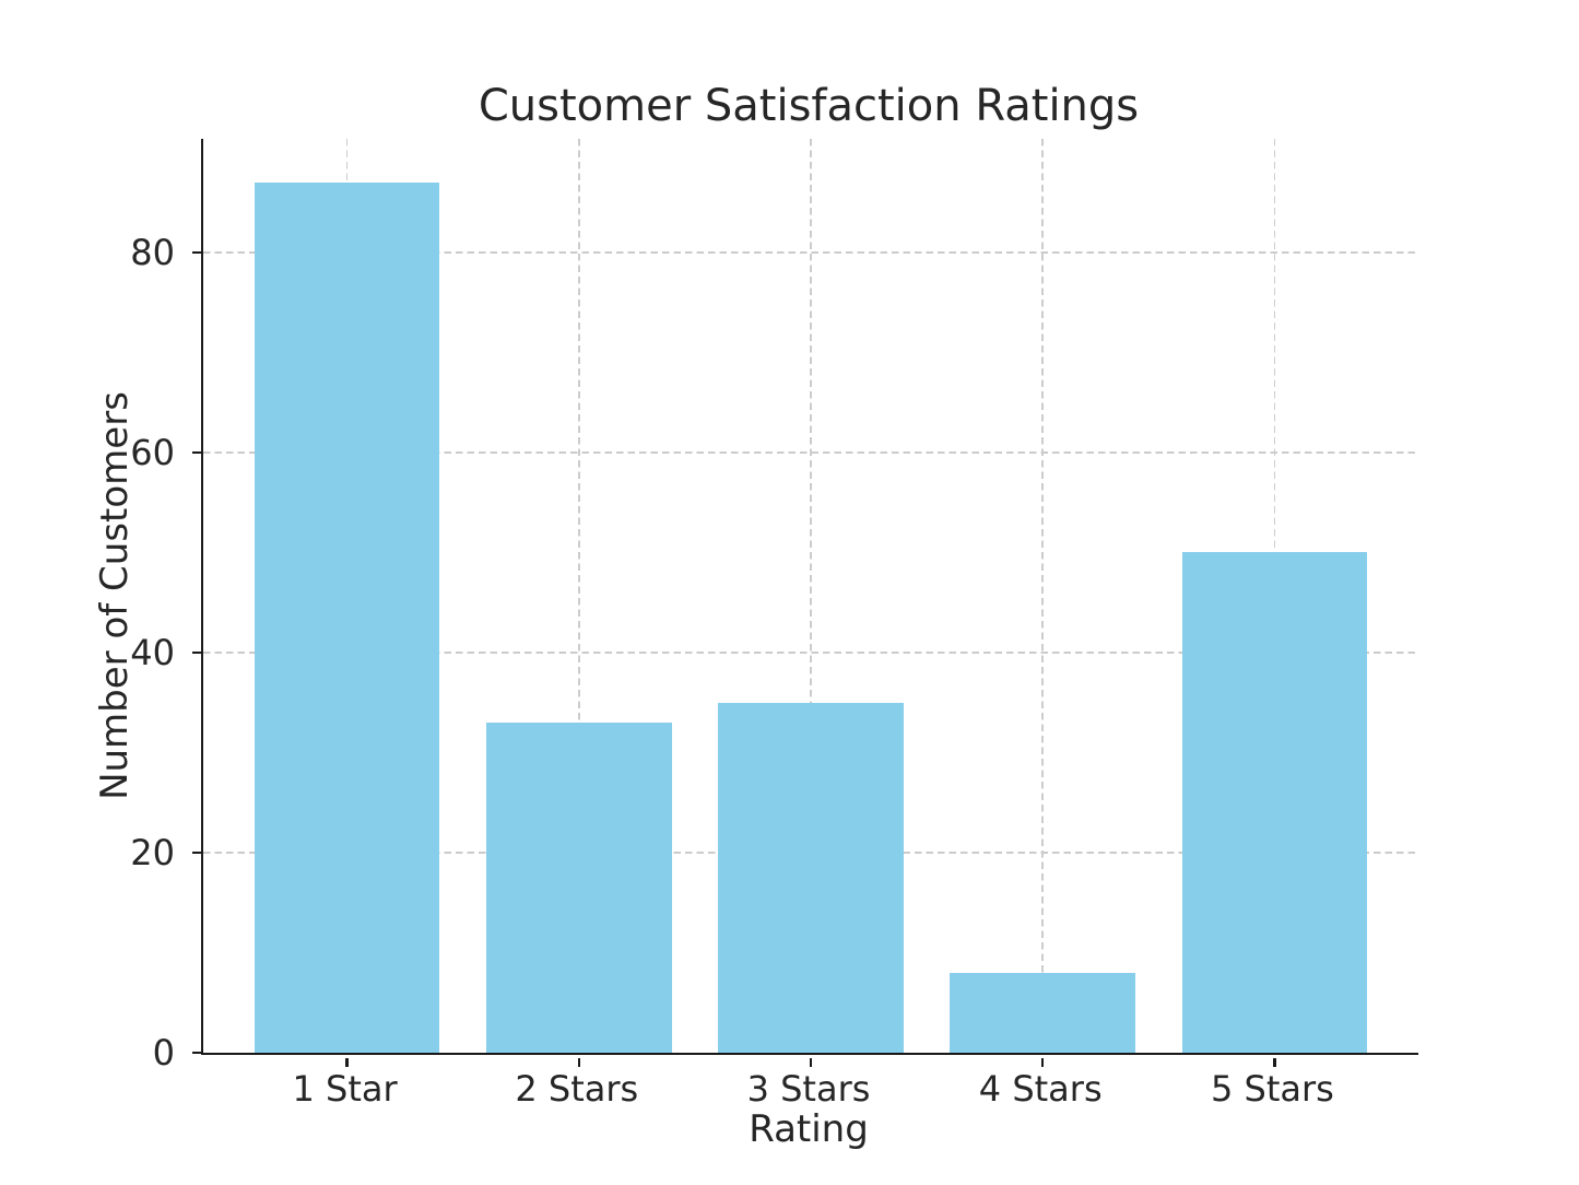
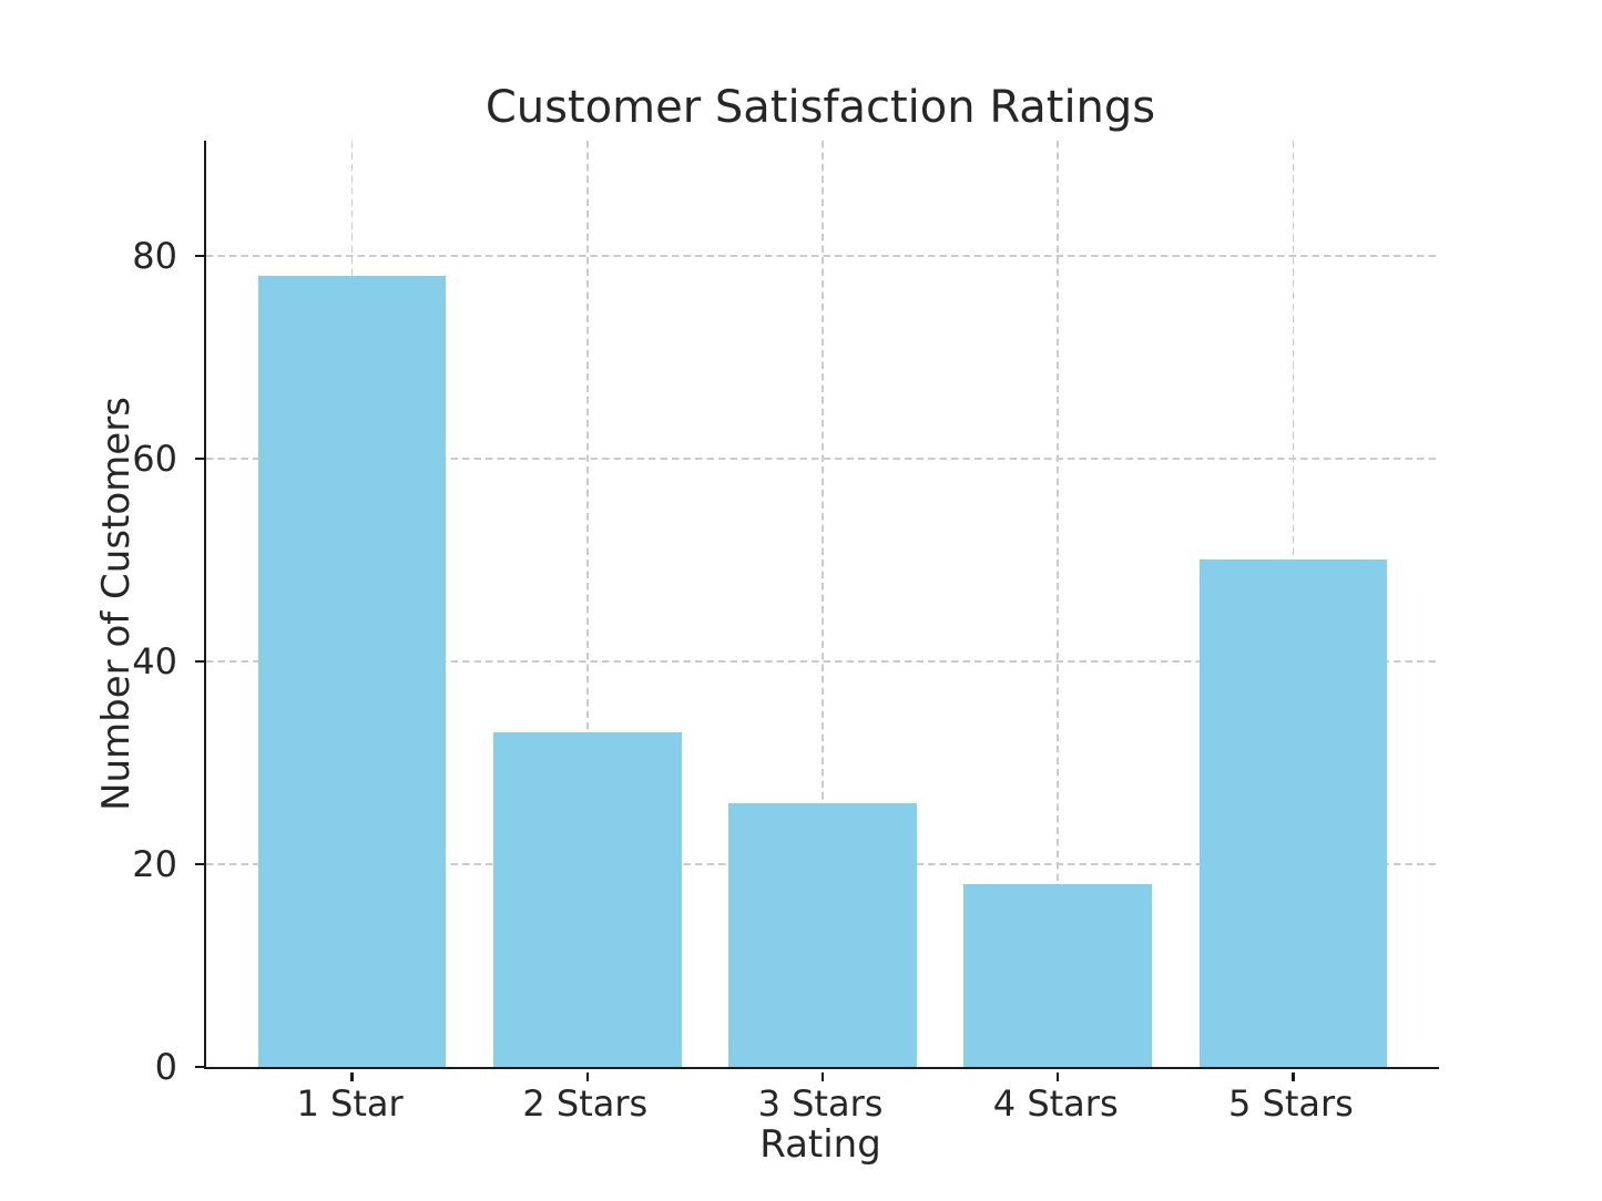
1 Star: 87 -> 78
3 Stars: 35 -> 26
4 Stars: 8 -> 18
